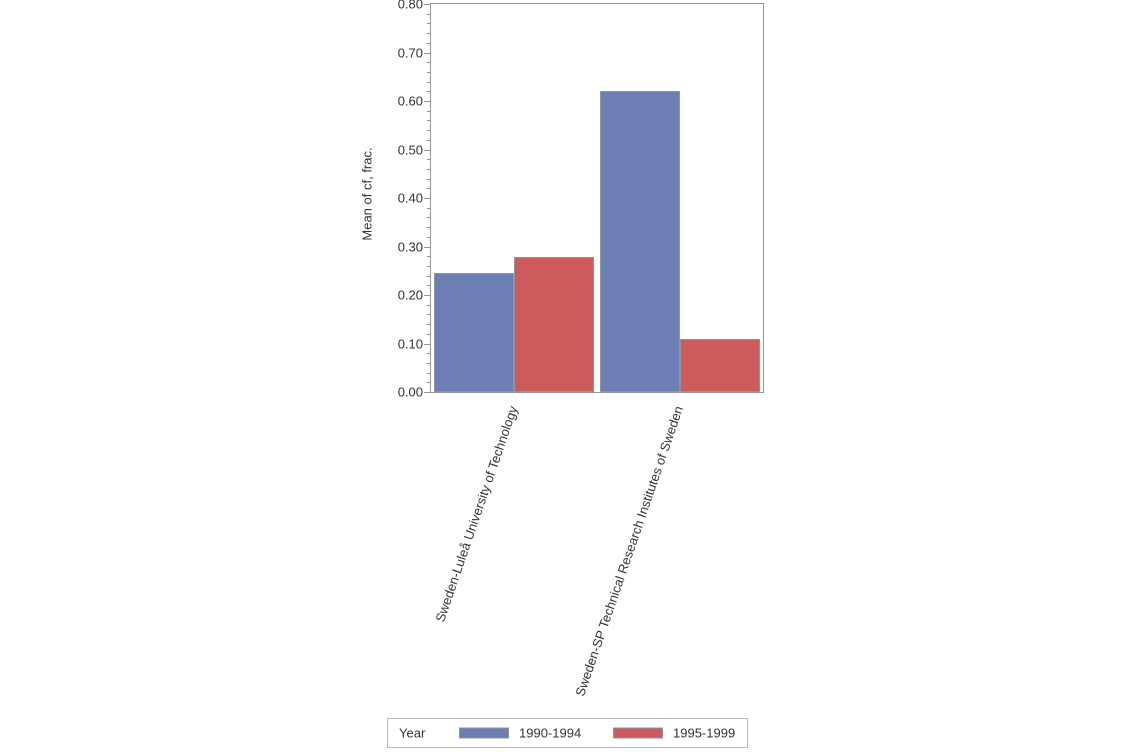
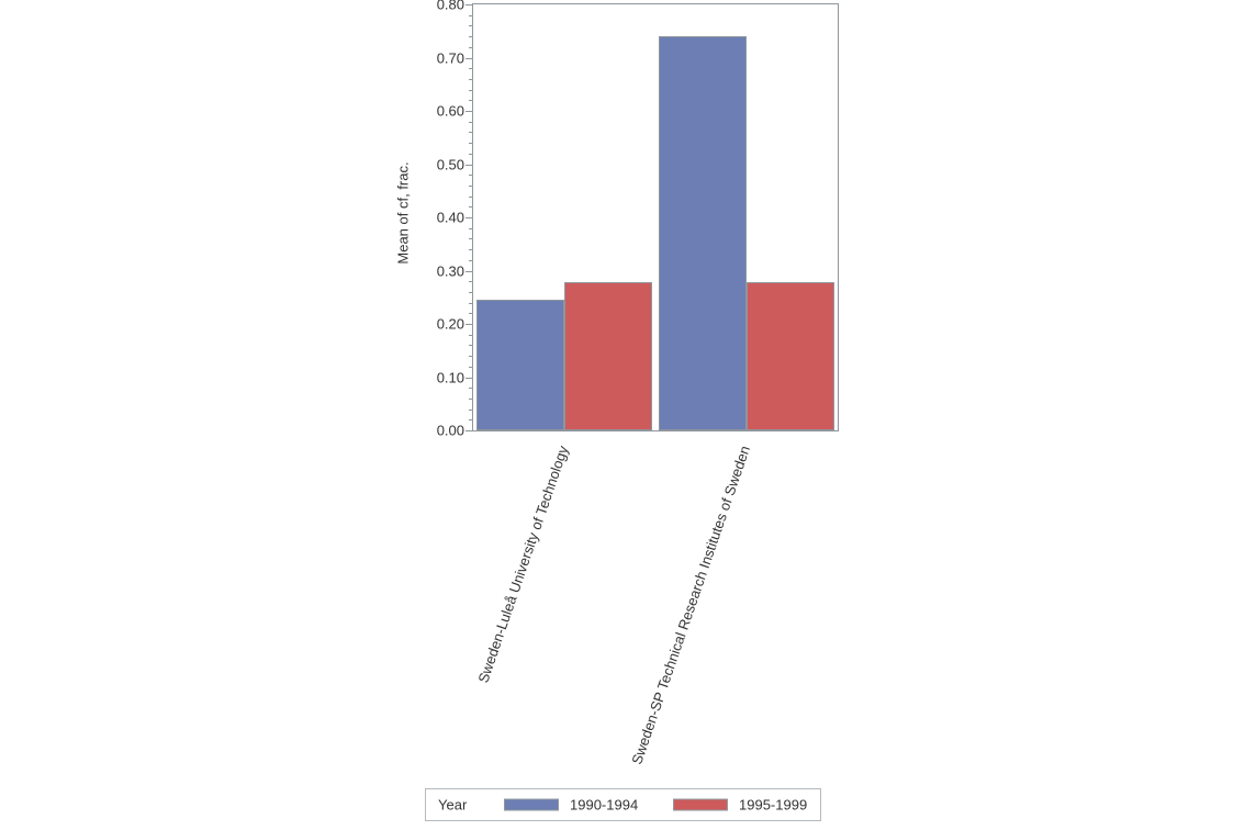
1990-1994/Sweden-SP Technical Research Institutes of Sweden: 0.62 -> 0.74
1995-1999/Sweden-SP Technical Research Institutes of Sweden: 0.11 -> 0.28
